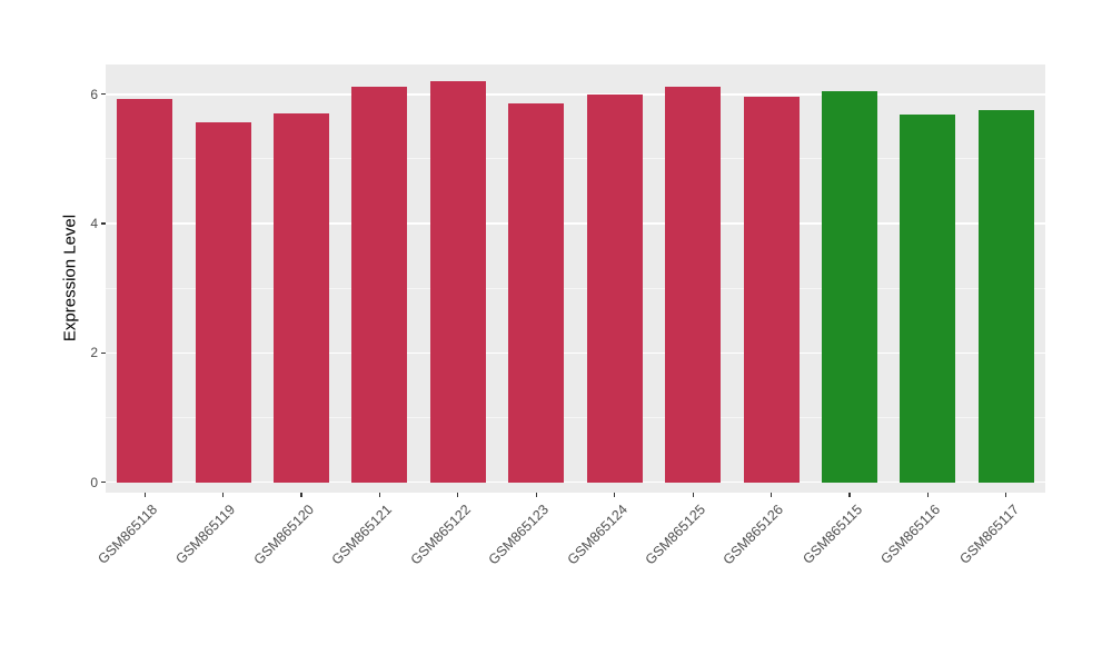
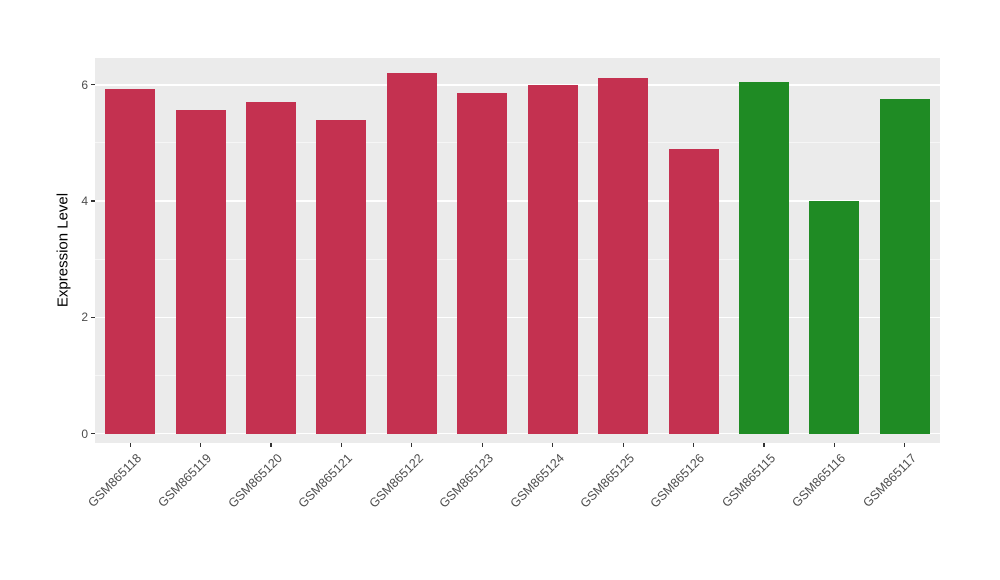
GSM865121: 6.1 -> 5.4
GSM865126: 6.0 -> 4.9
GSM865116: 5.7 -> 4.0
